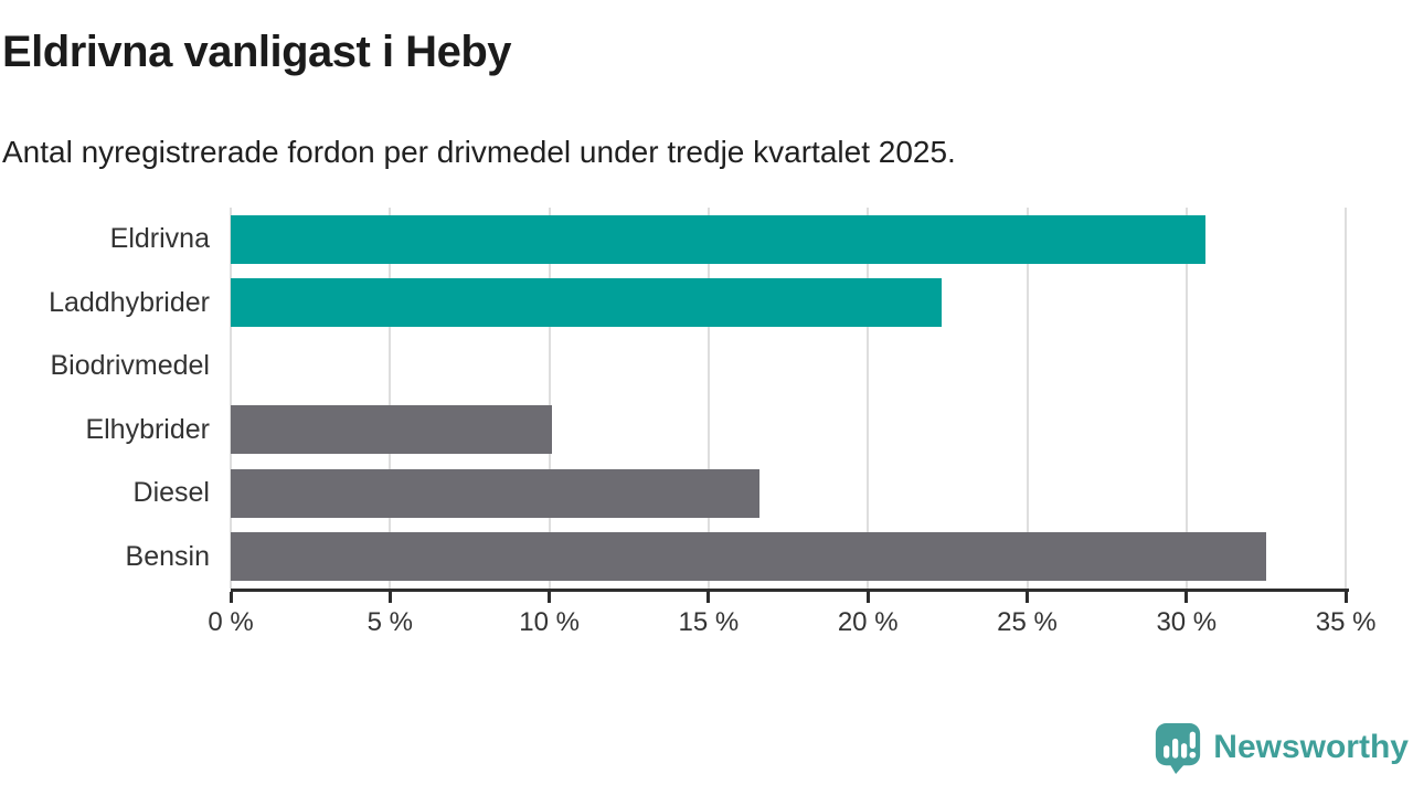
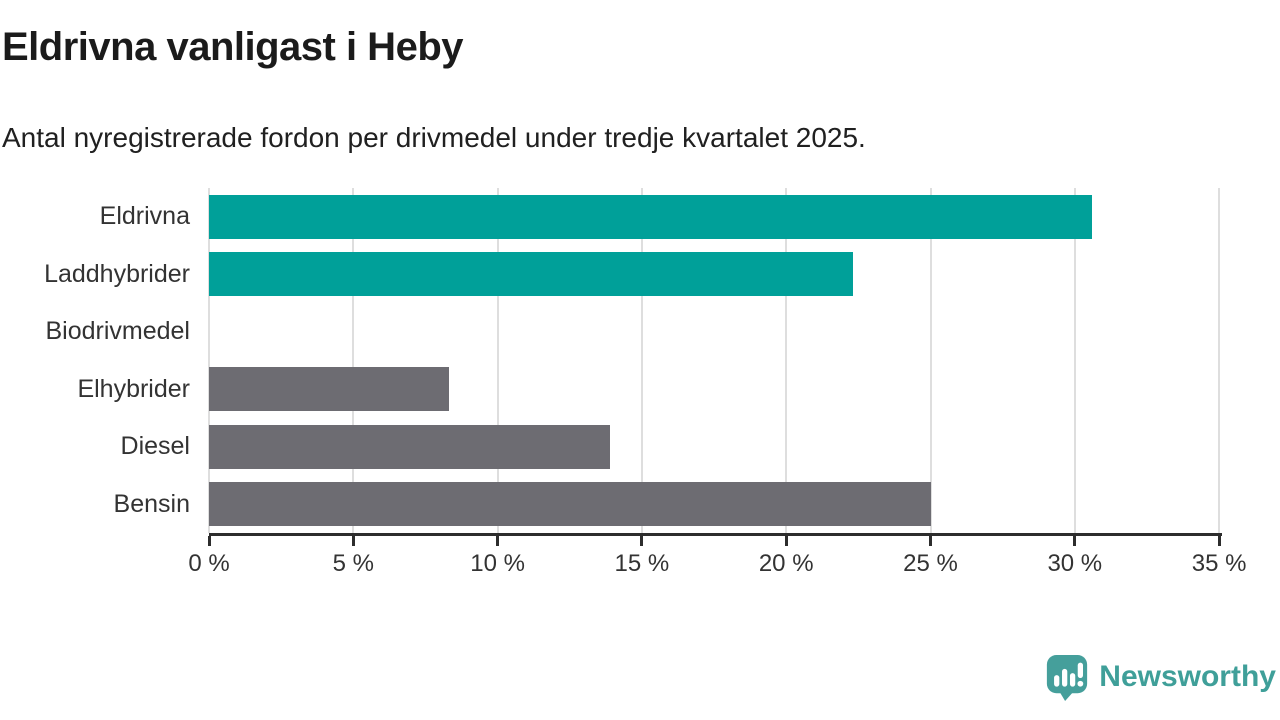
Elhybrider: 10.1% -> 8.3%
Diesel: 16.6% -> 13.9%
Bensin: 32.5% -> 25.0%
